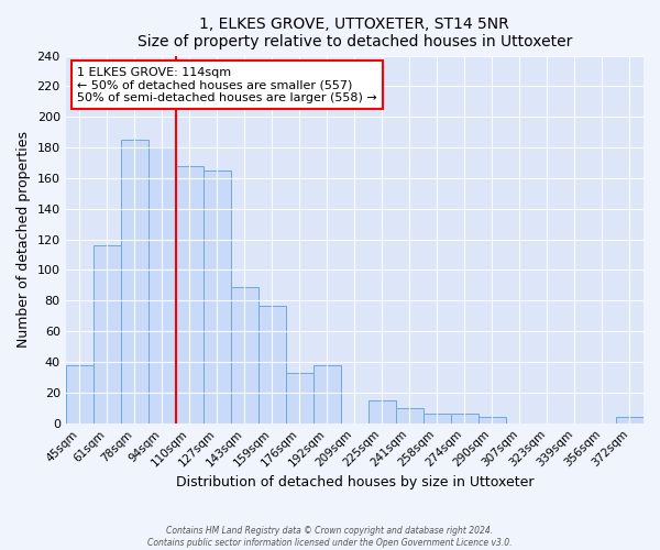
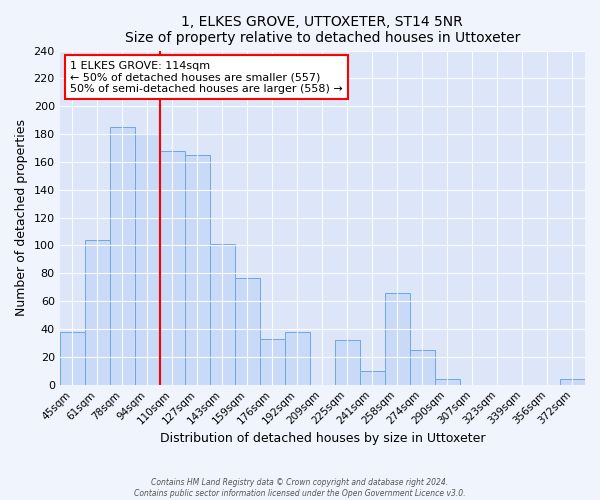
61sqm: 116 -> 104
143sqm: 89 -> 101
225sqm: 15 -> 32
258sqm: 6 -> 66
274sqm: 6 -> 25
